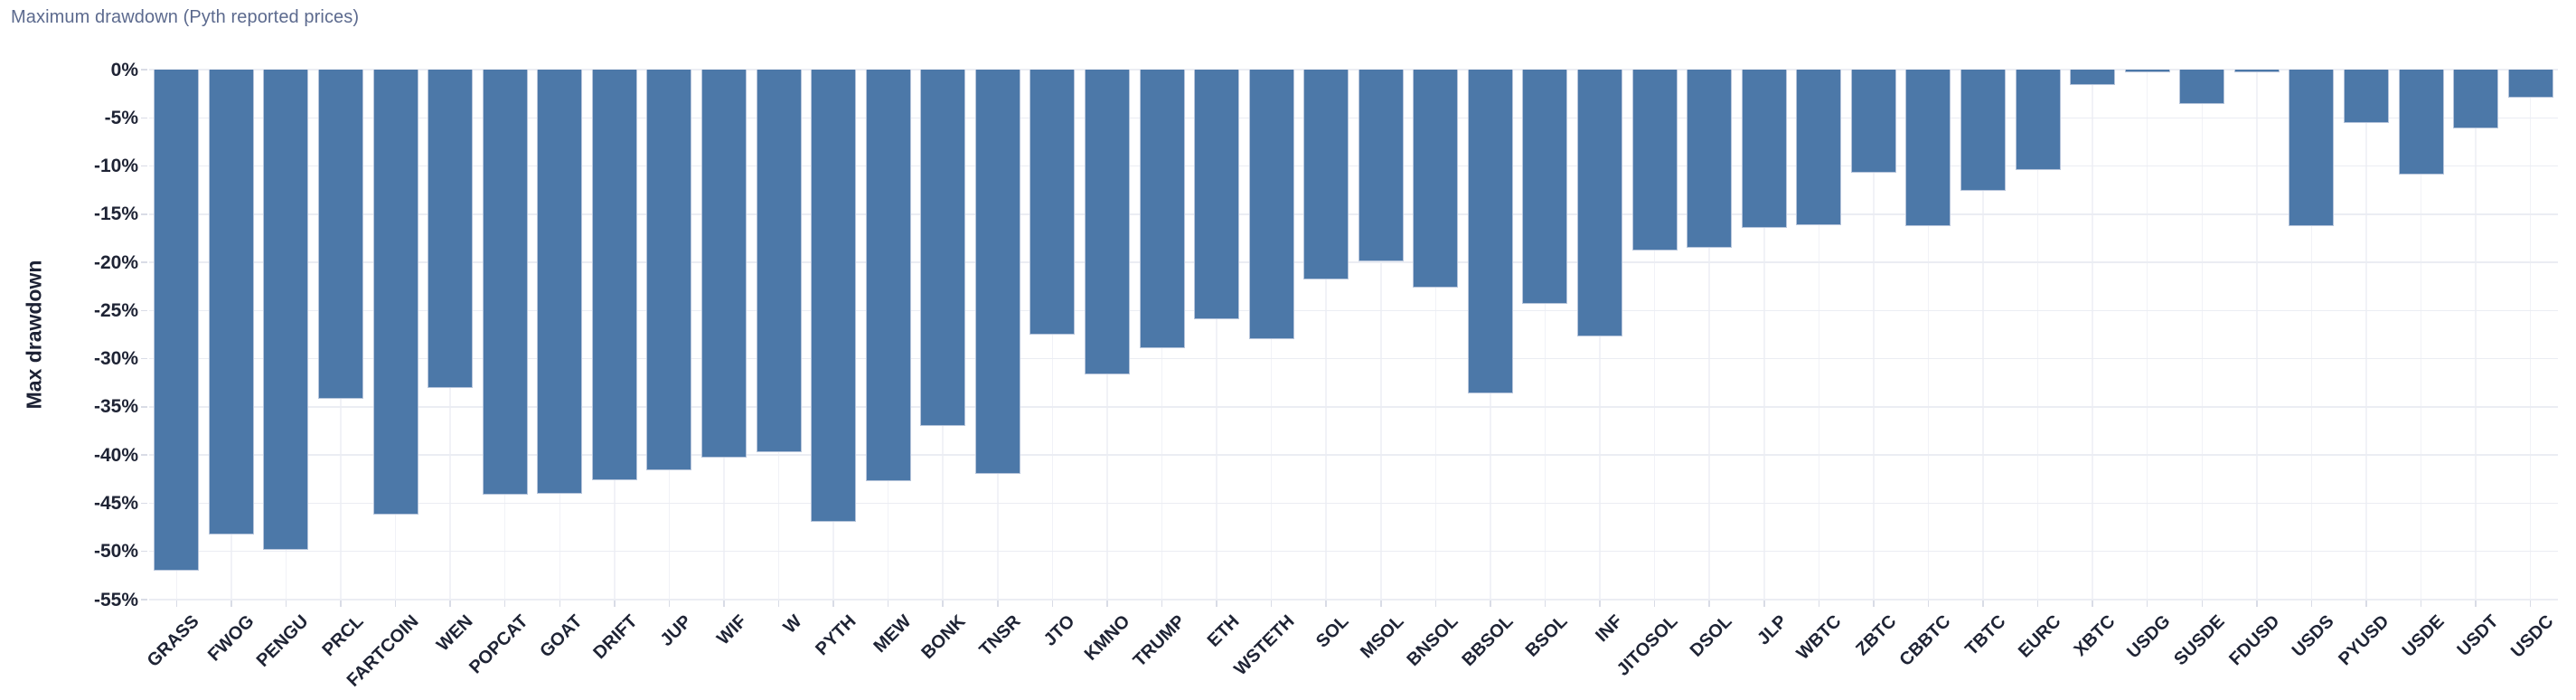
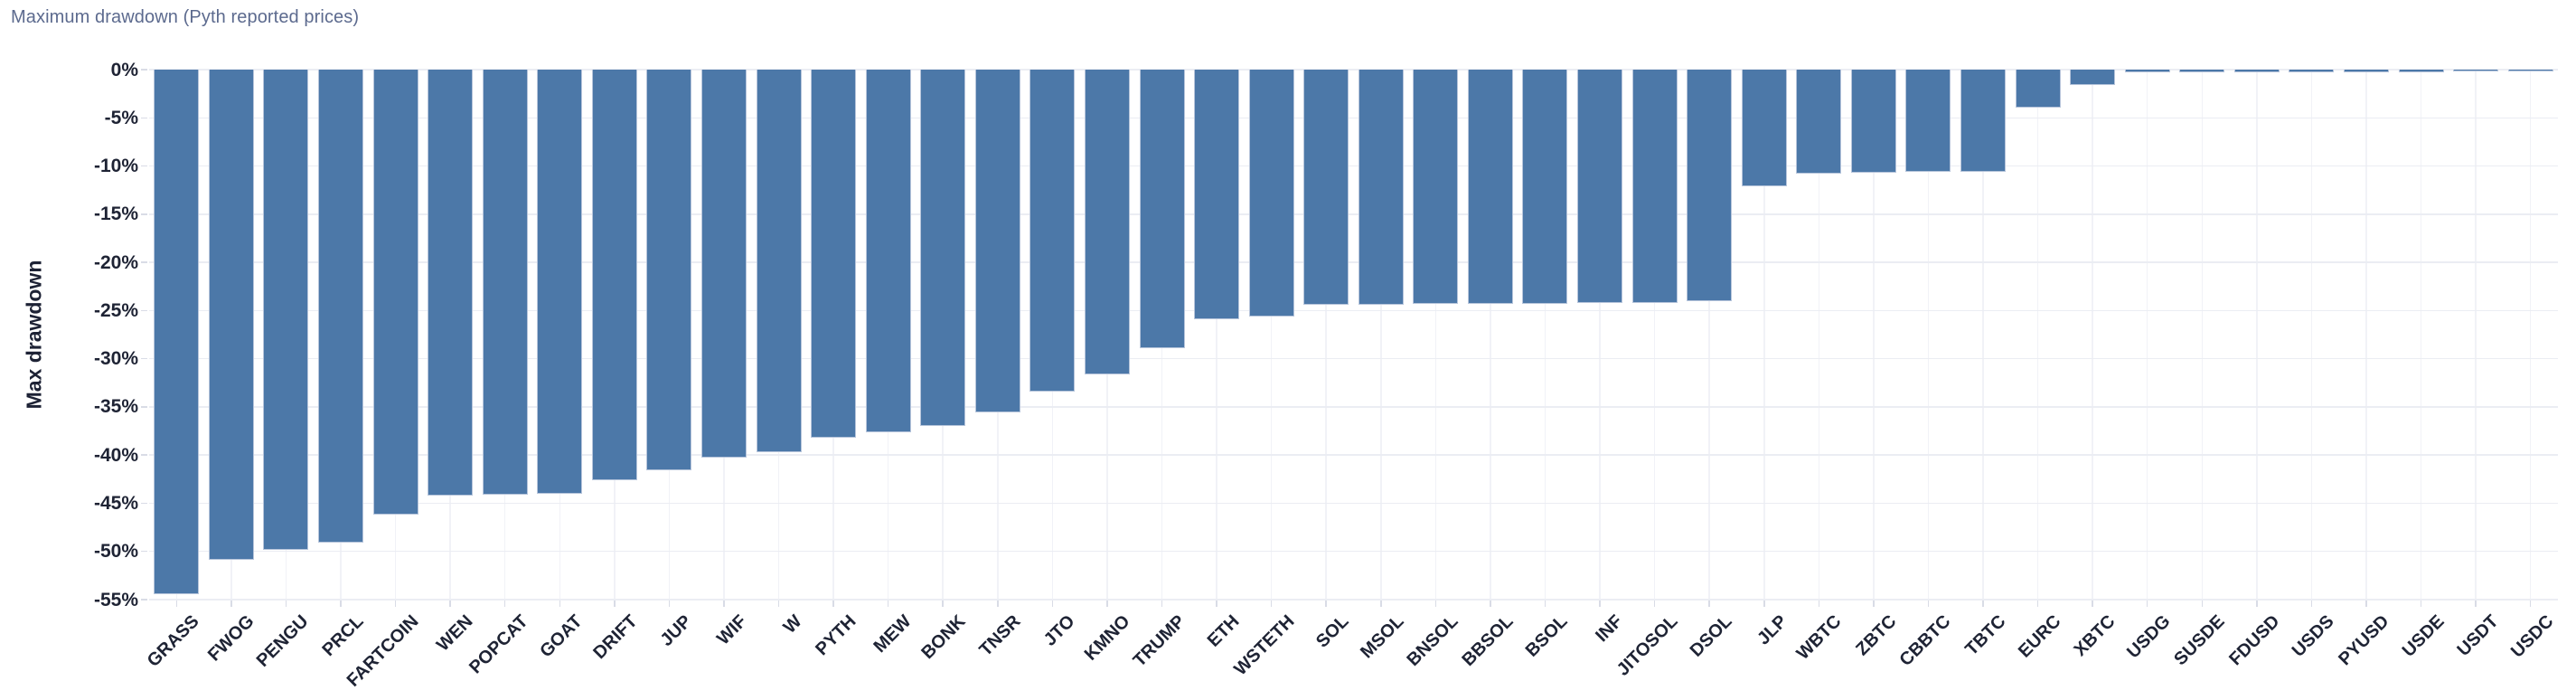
GRASS: -52.0% -> -54.4%
FWOG: -48.2% -> -50.9%
PRCL: -34.2% -> -49.1%
WEN: -33.0% -> -44.2%
PYTH: -46.9% -> -38.2%
MEW: -42.7% -> -37.6%
TNSR: -42.0% -> -35.6%
JTO: -27.5% -> -33.4%
WSTETH: -28.0% -> -25.6%
SOL: -21.8% -> -24.4%
MSOL: -19.9% -> -24.4%
BNSOL: -22.6% -> -24.4%
BBSOL: -33.6% -> -24.3%
INF: -27.7% -> -24.2%
JITOSOL: -18.8% -> -24.2%
DSOL: -18.5% -> -24.0%
JLP: -16.4% -> -12.1%
WBTC: -16.1% -> -10.8%
CBBTC: -16.2% -> -10.6%
TBTC: -12.6% -> -10.6%
EURC: -10.4% -> -3.9%
SUSDE: -3.6% -> -0.3%
USDS: -16.2% -> -0.3%
PYUSD: -5.5% -> -0.3%
USDE: -10.9% -> -0.2%
USDT: -6.1% -> -0.1%
USDC: -2.9% -> -0.1%
